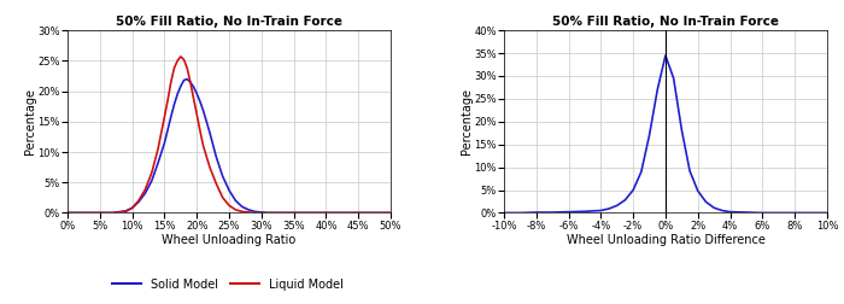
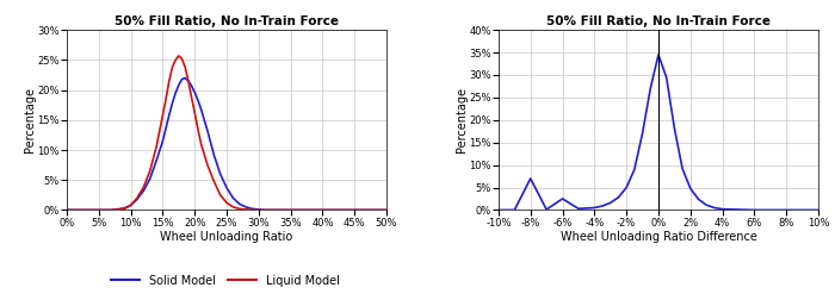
-8%: 0.1% -> 7.0%
-6%: 0.2% -> 2.5%
